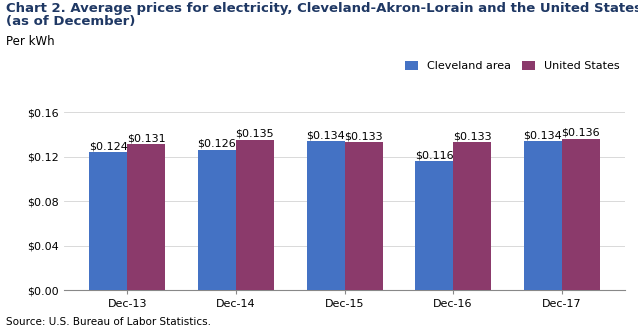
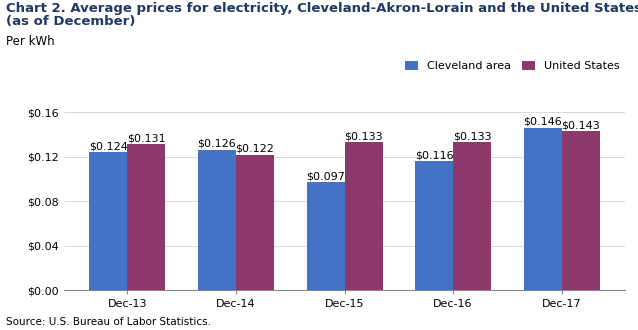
United States/Dec-14: $0.135 -> $0.122
Cleveland area/Dec-15: $0.134 -> $0.097
Cleveland area/Dec-17: $0.134 -> $0.146
United States/Dec-17: $0.136 -> $0.143
